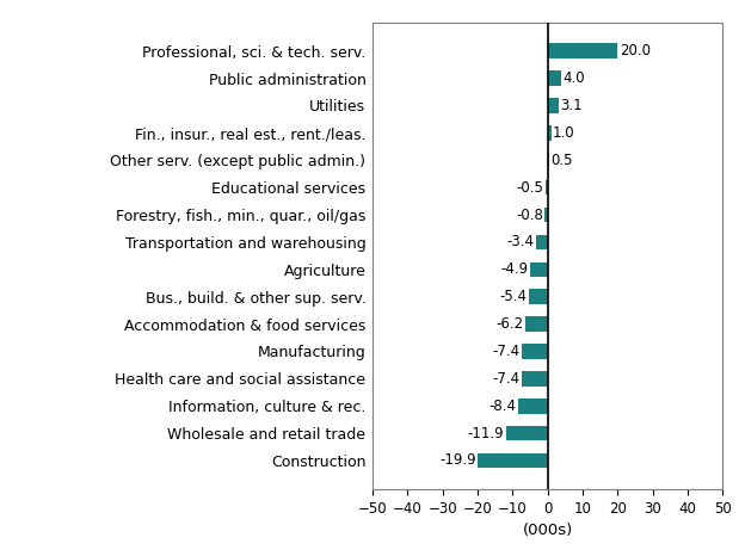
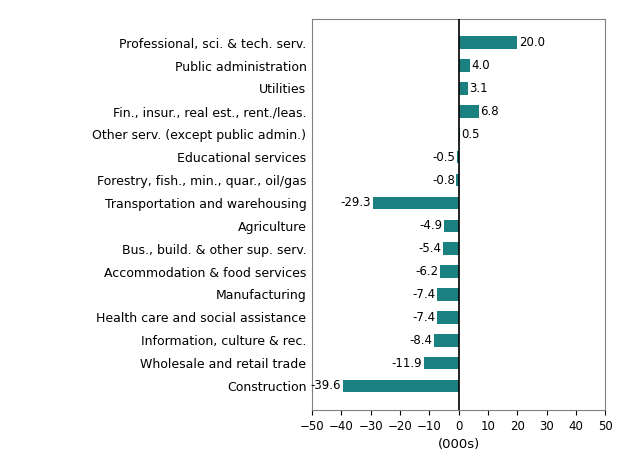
Fin., insur., real est., rent./leas.: 1.0 -> 6.8
Transportation and warehousing: -3.4 -> -29.3
Construction: -19.9 -> -39.6
